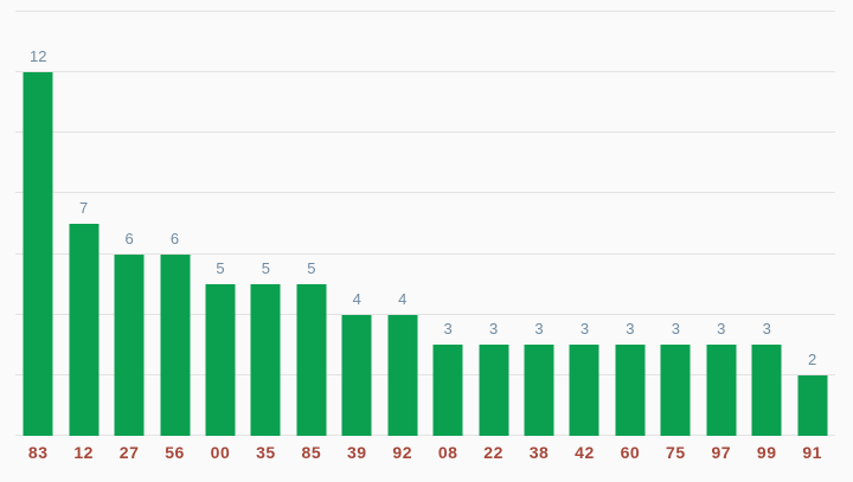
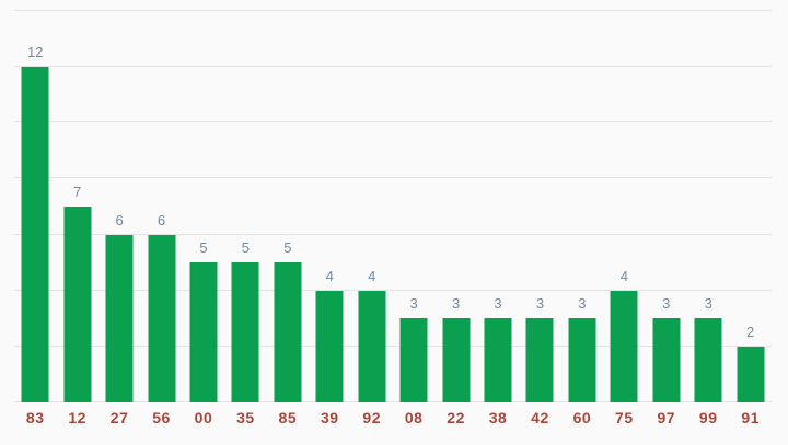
75: 3 -> 4
